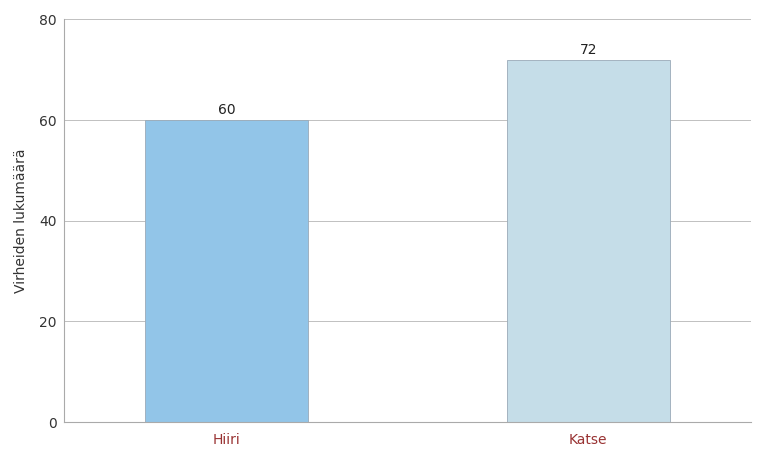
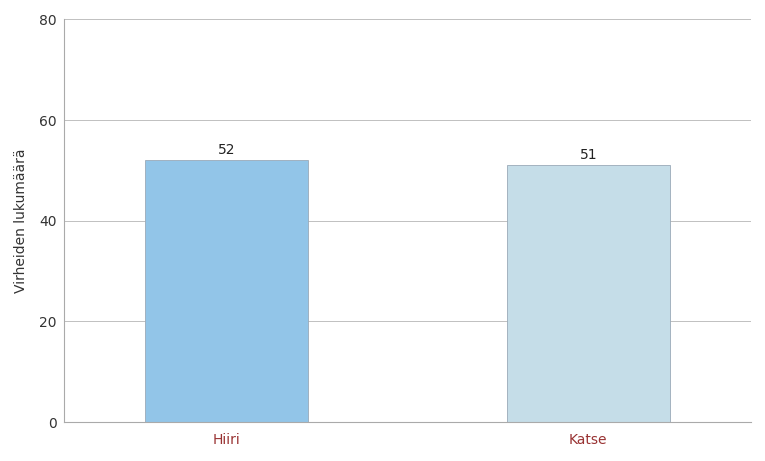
Hiiri: 60 -> 52
Katse: 72 -> 51
